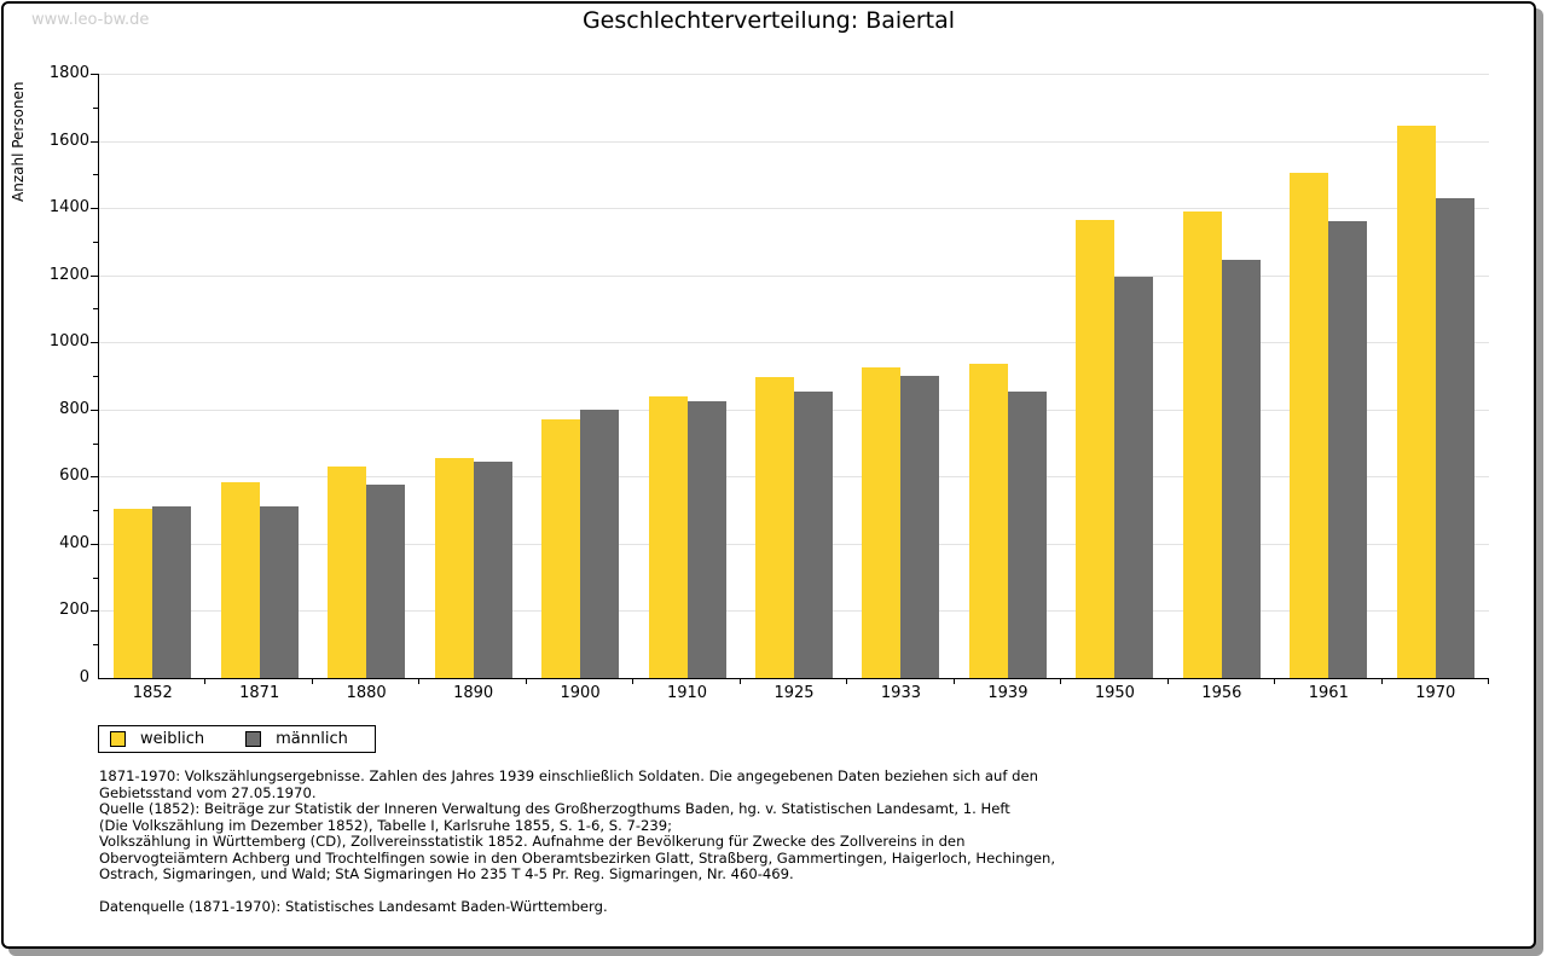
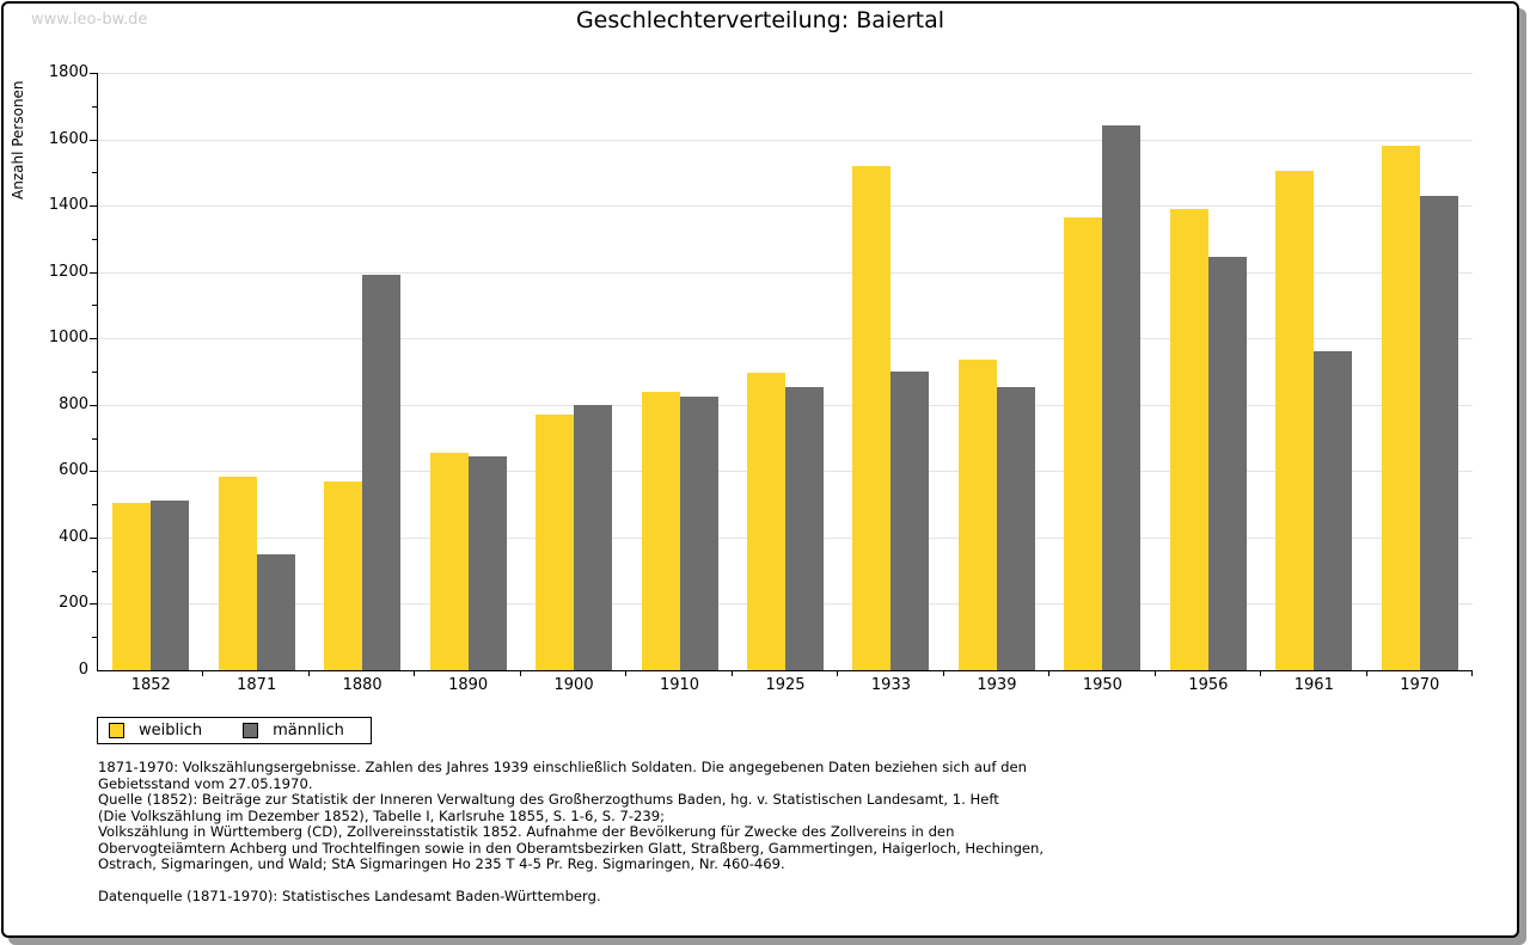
männlich/1871: 510 -> 350
weiblich/1880: 630 -> 570
männlich/1880: 580 -> 1190
weiblich/1933: 920 -> 1520
männlich/1950: 1200 -> 1640
männlich/1961: 1360 -> 960
weiblich/1970: 1640 -> 1580
